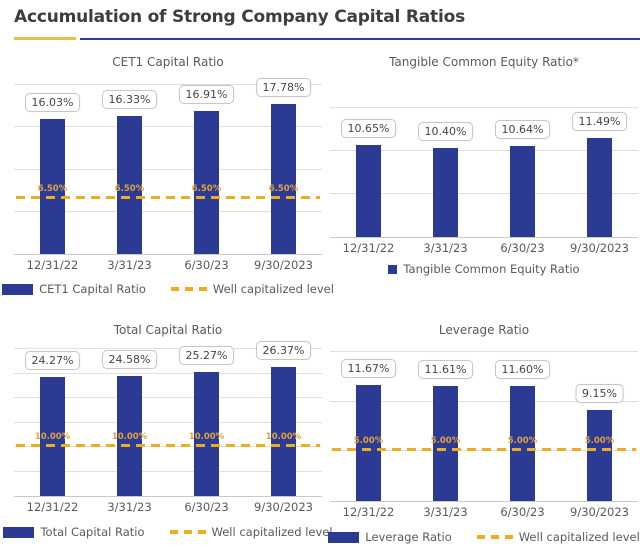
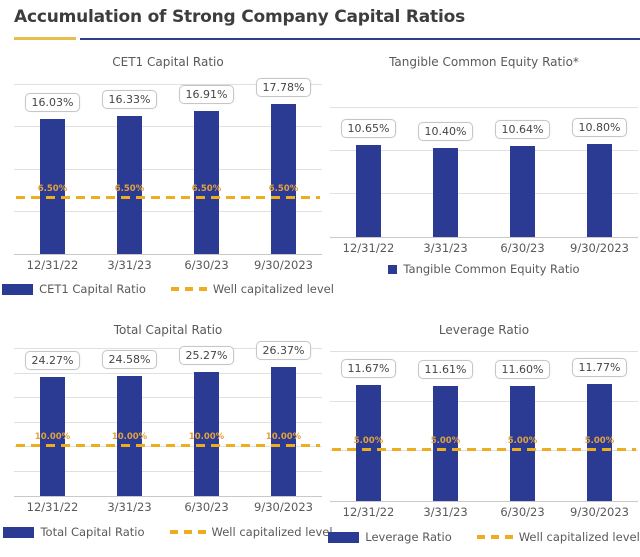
Tangible Common Equity Ratio*/9/30/2023: 11.49% -> 10.80%
Leverage Ratio/9/30/2023: 9.15% -> 11.77%
